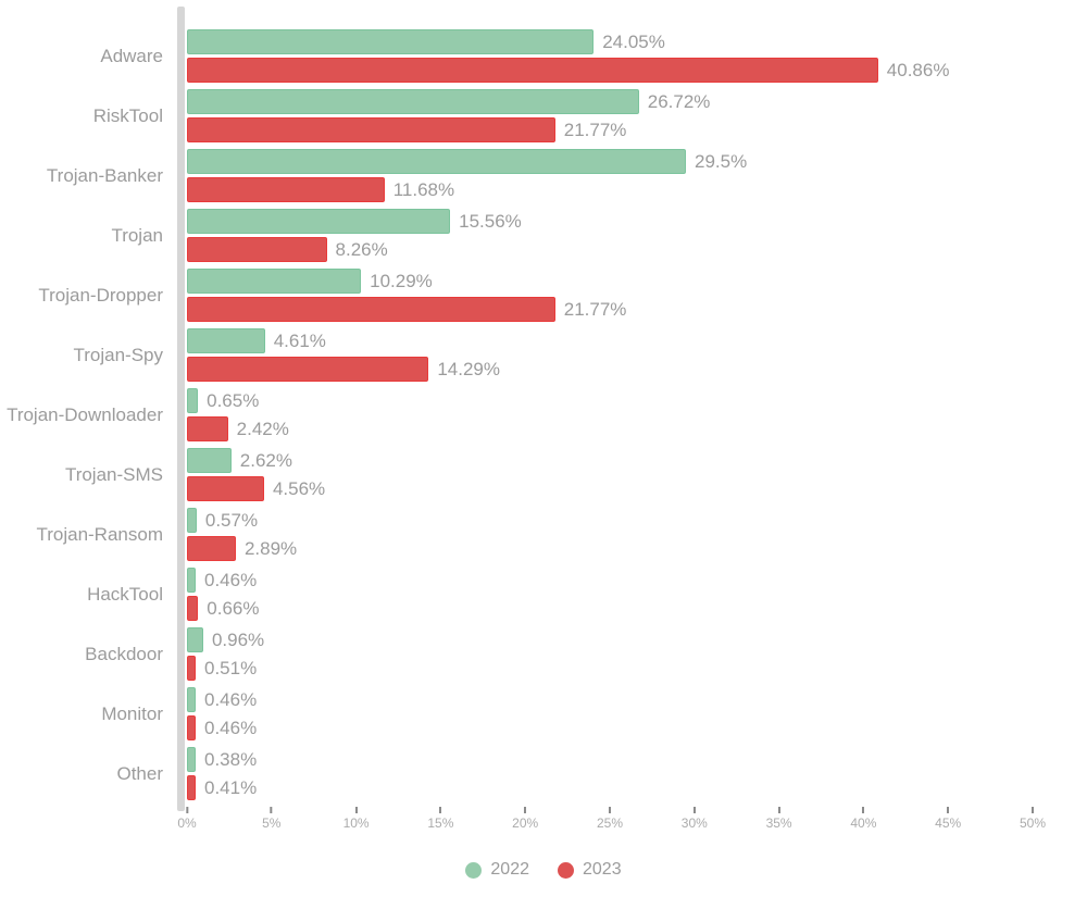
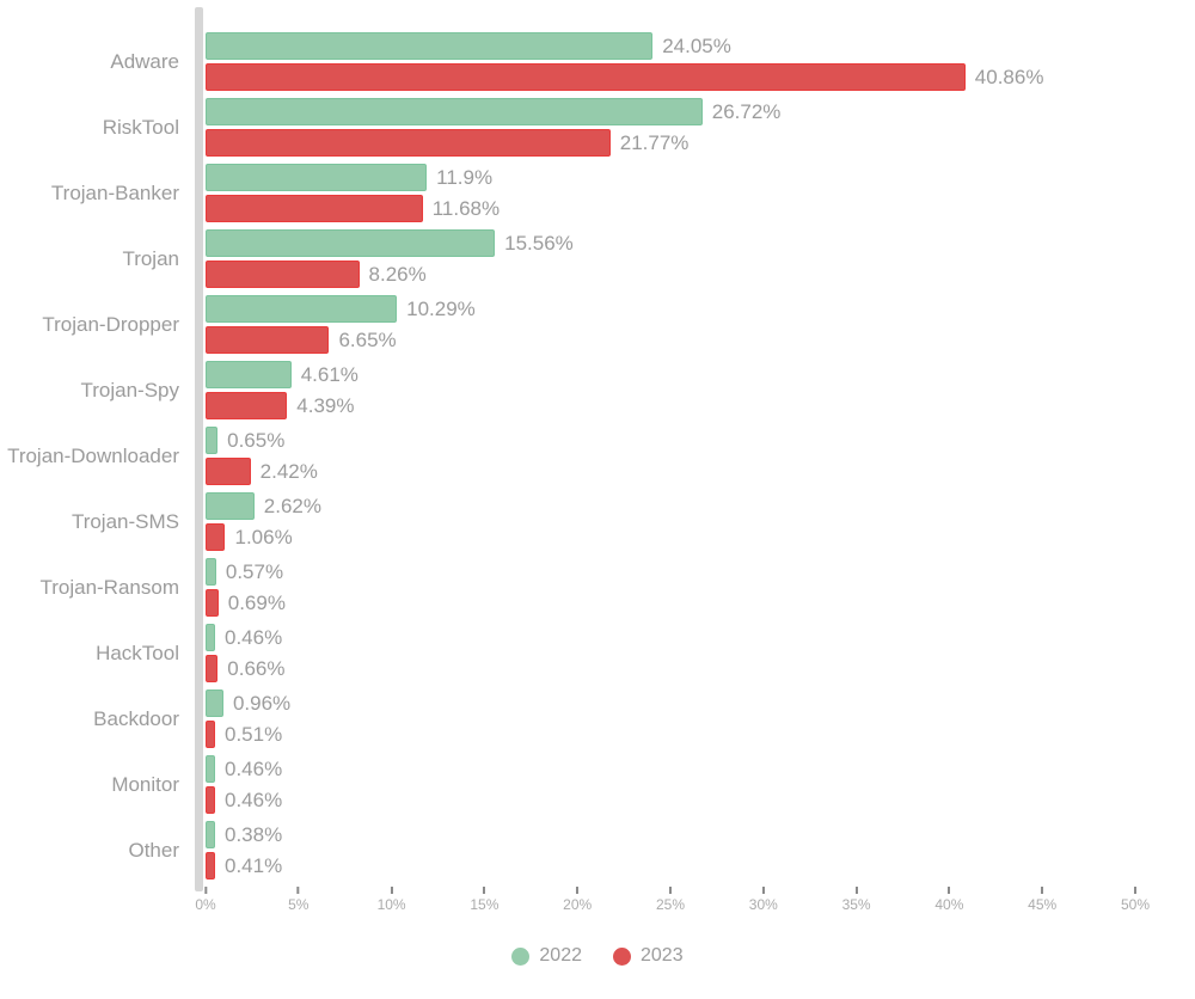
2022/Trojan-Banker: 29.5% -> 11.9%
2023/Trojan-Dropper: 21.77% -> 6.65%
2023/Trojan-Spy: 14.29% -> 4.39%
2023/Trojan-SMS: 4.56% -> 1.06%
2023/Trojan-Ransom: 2.89% -> 0.69%
